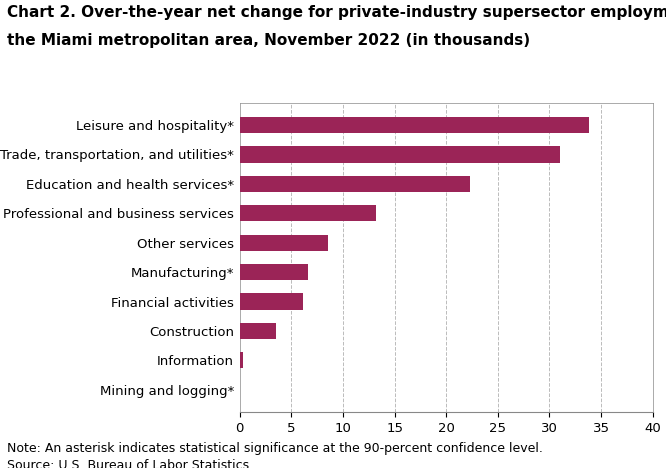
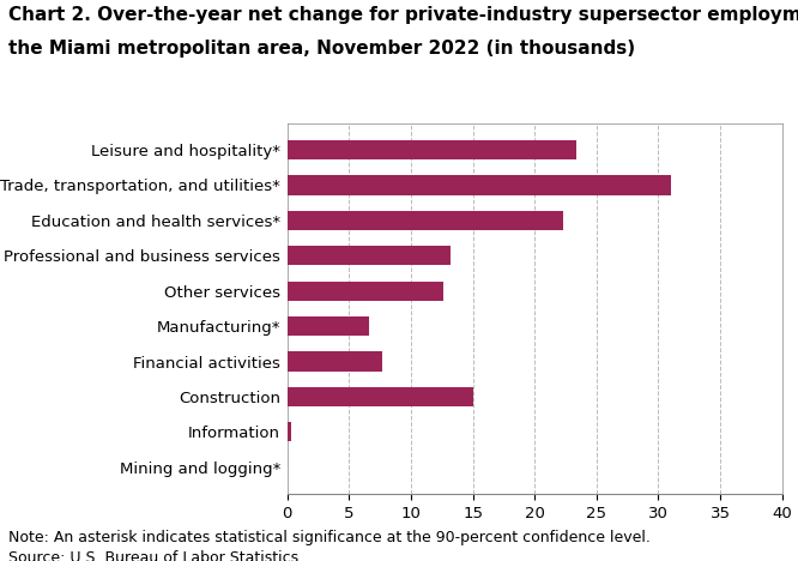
Leisure and hospitality*: 33.8 -> 23.4
Other services: 8.5 -> 12.6
Financial activities: 6.1 -> 7.7
Construction: 3.5 -> 15.0
